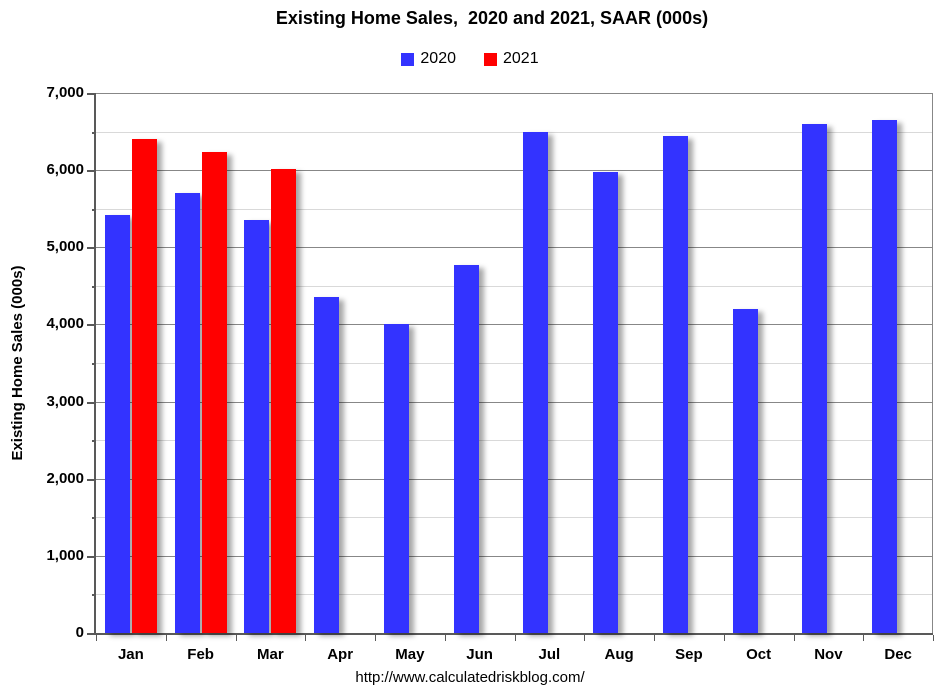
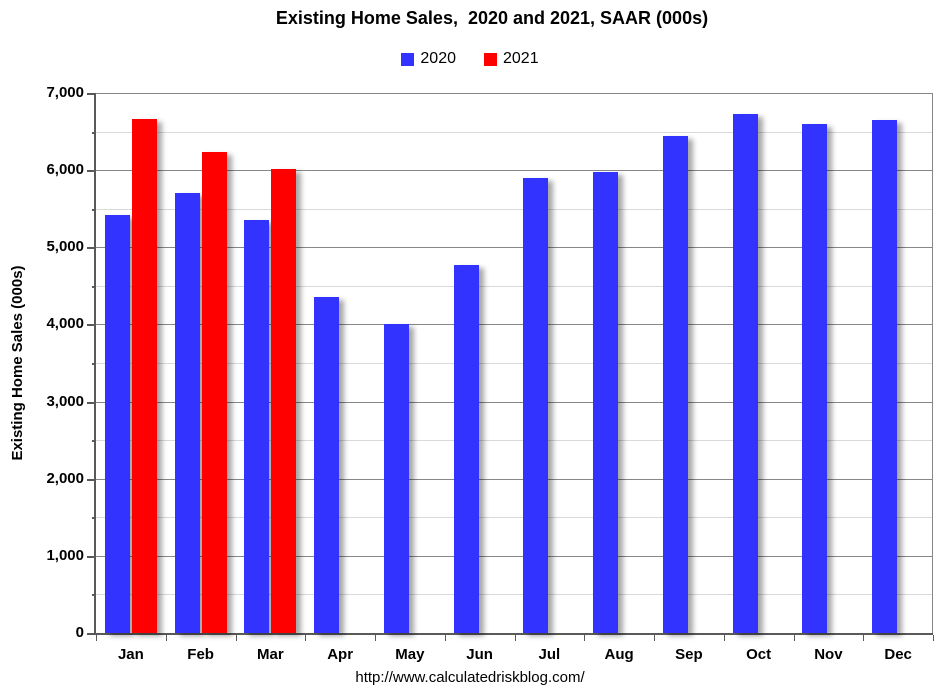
2021/Jan: 6400 -> 6700
2020/Jul: 6500 -> 5900
2020/Oct: 4200 -> 6700
